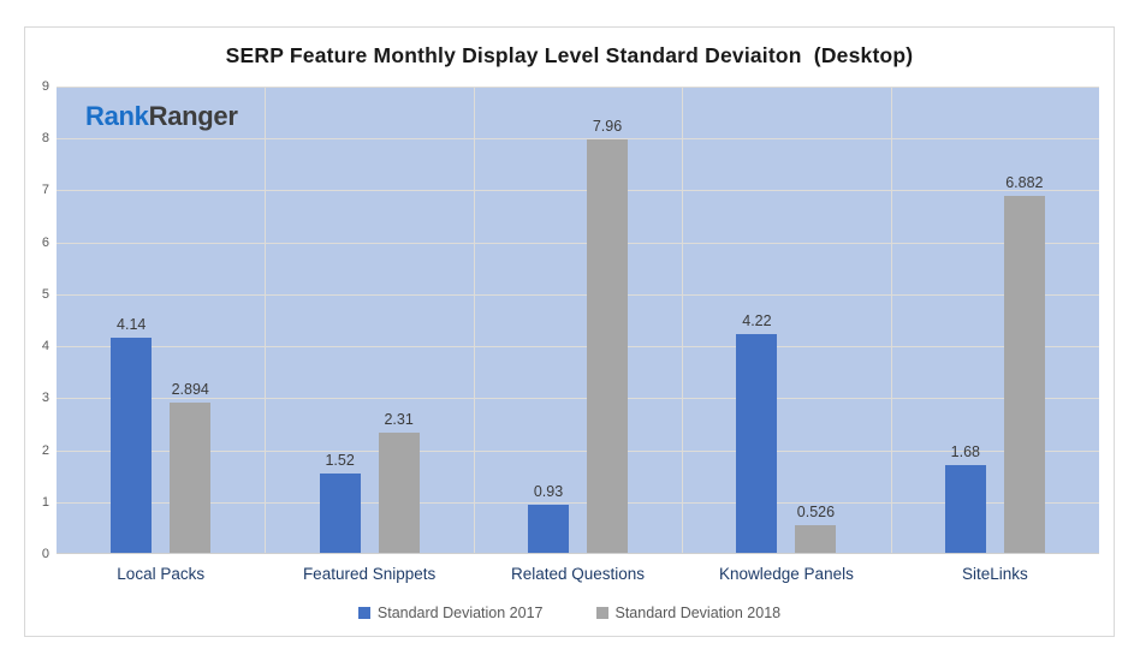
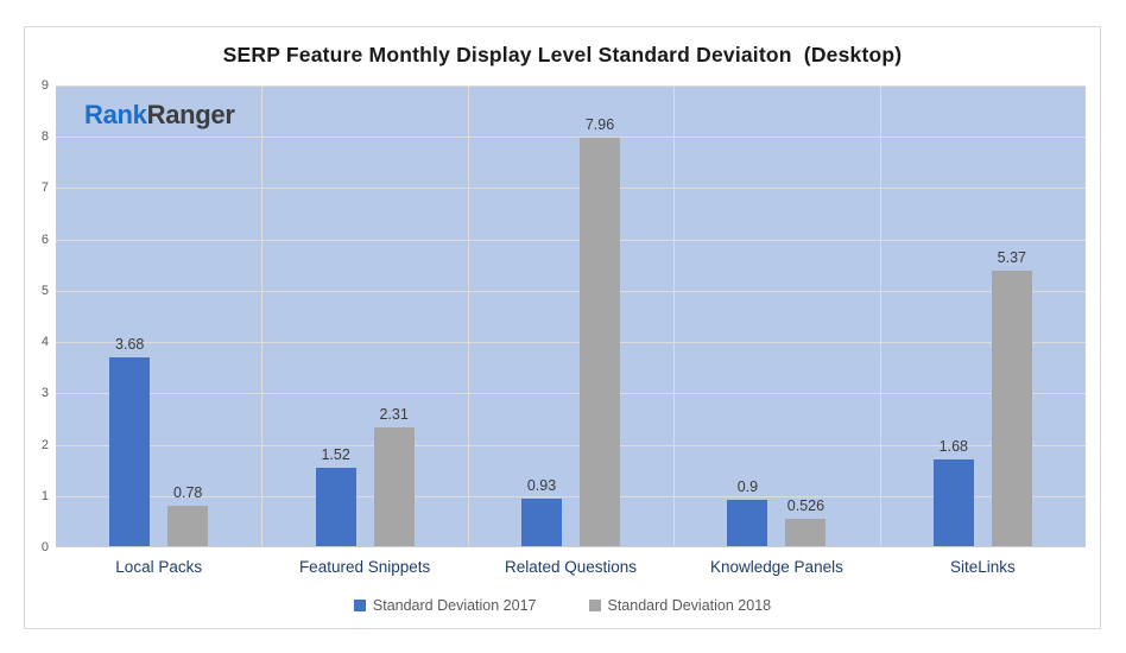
Standard Deviation 2017/Local Packs: 4.14 -> 3.68
Standard Deviation 2018/Local Packs: 2.894 -> 0.78
Standard Deviation 2017/Knowledge Panels: 4.22 -> 0.9
Standard Deviation 2018/SiteLinks: 6.882 -> 5.37
